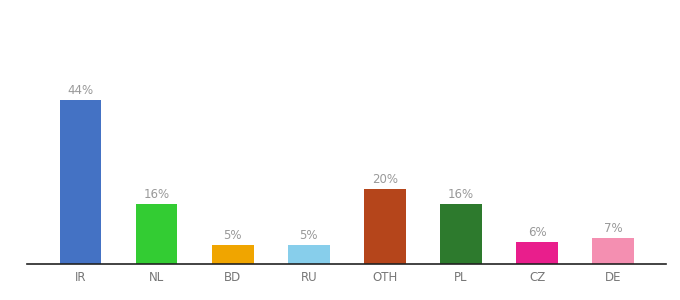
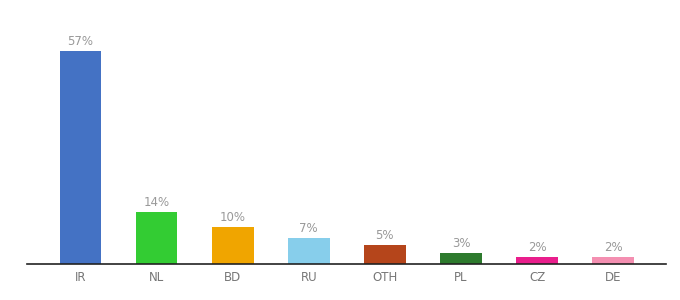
IR: 44% -> 57%
NL: 16% -> 14%
BD: 5% -> 10%
RU: 5% -> 7%
OTH: 20% -> 5%
PL: 16% -> 3%
CZ: 6% -> 2%
DE: 7% -> 2%
